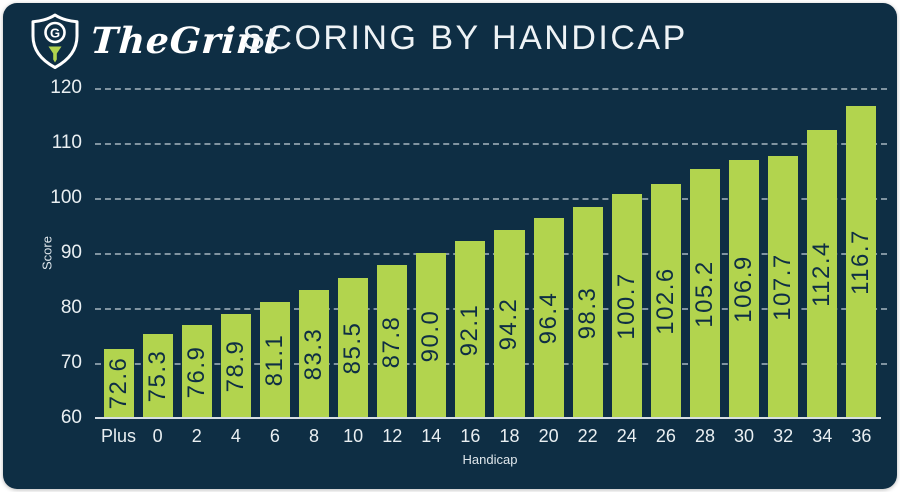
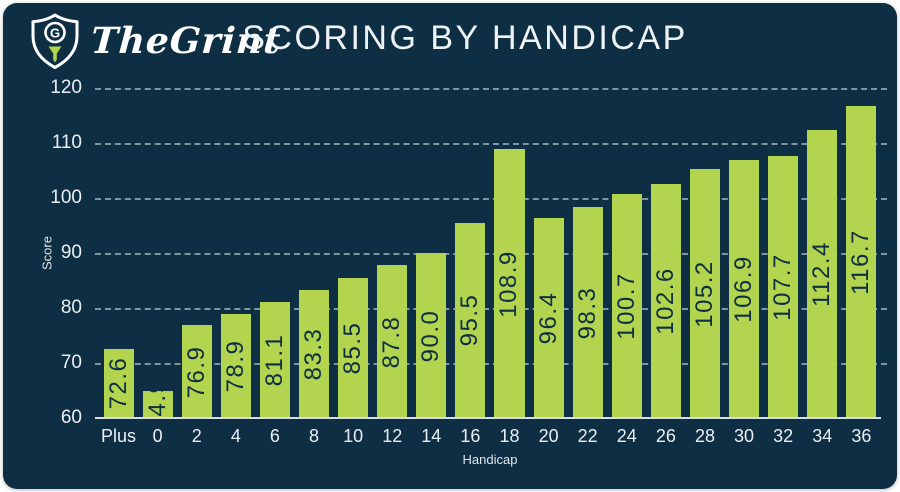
0: 75.3 -> 64.9
16: 92.1 -> 95.5
18: 94.2 -> 108.9
